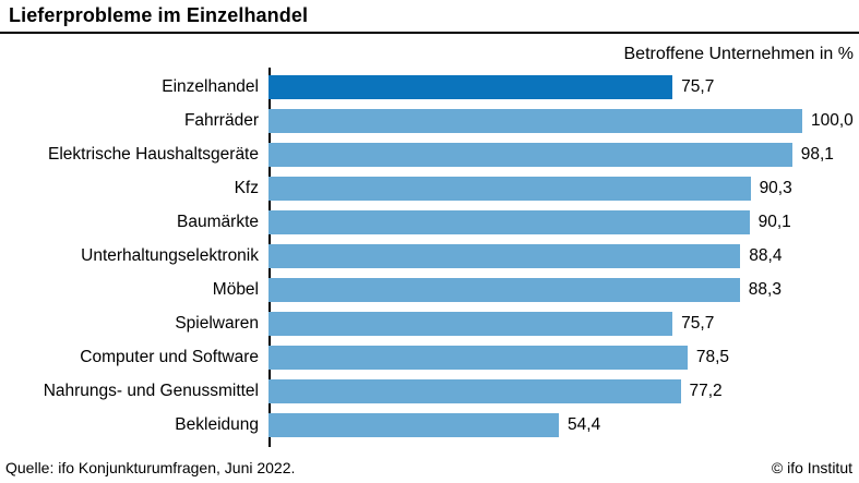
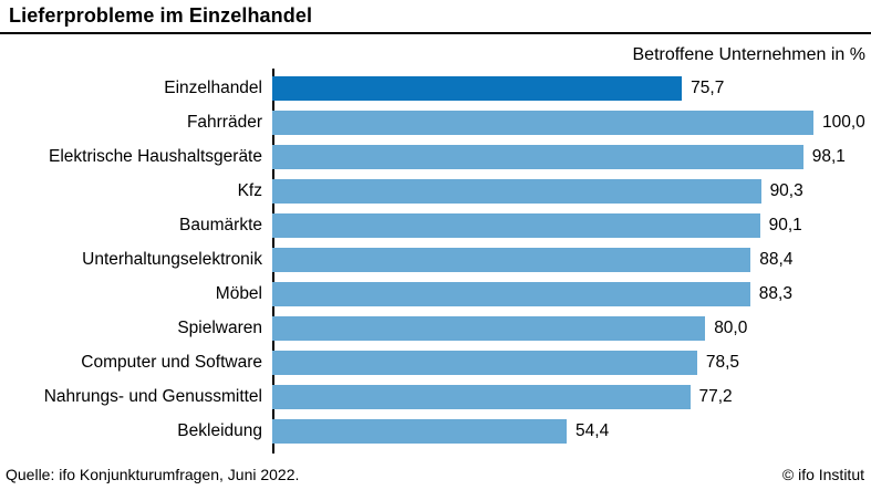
Spielwaren: 75,7 -> 80,0
